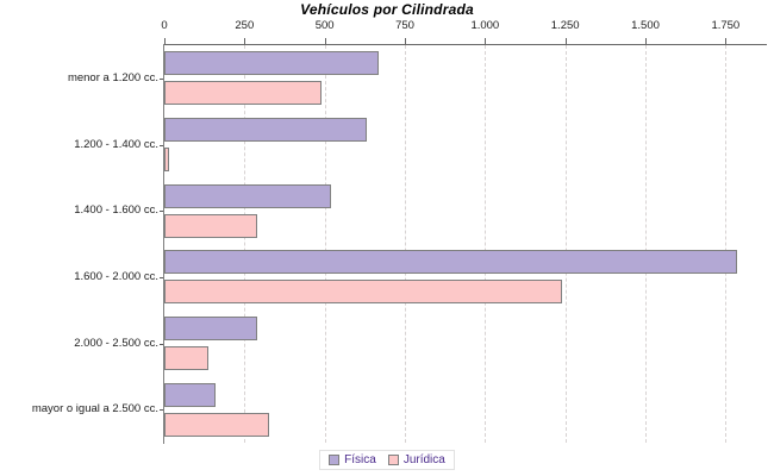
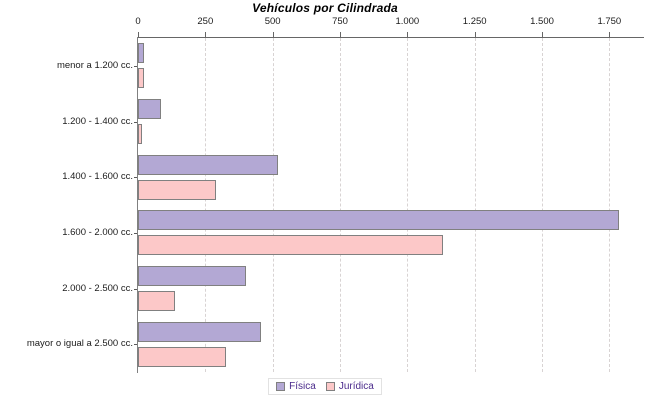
Física/menor a 1.200 cc.: 670 -> 20
Jurídica/menor a 1.200 cc.: 490 -> 20
Física/1.200 - 1.400 cc.: 630 -> 80
Jurídica/1.600 - 2.000 cc.: 1240 -> 1130
Física/2.000 - 2.500 cc.: 290 -> 400
Física/mayor o igual a 2.500 cc.: 160 -> 460
